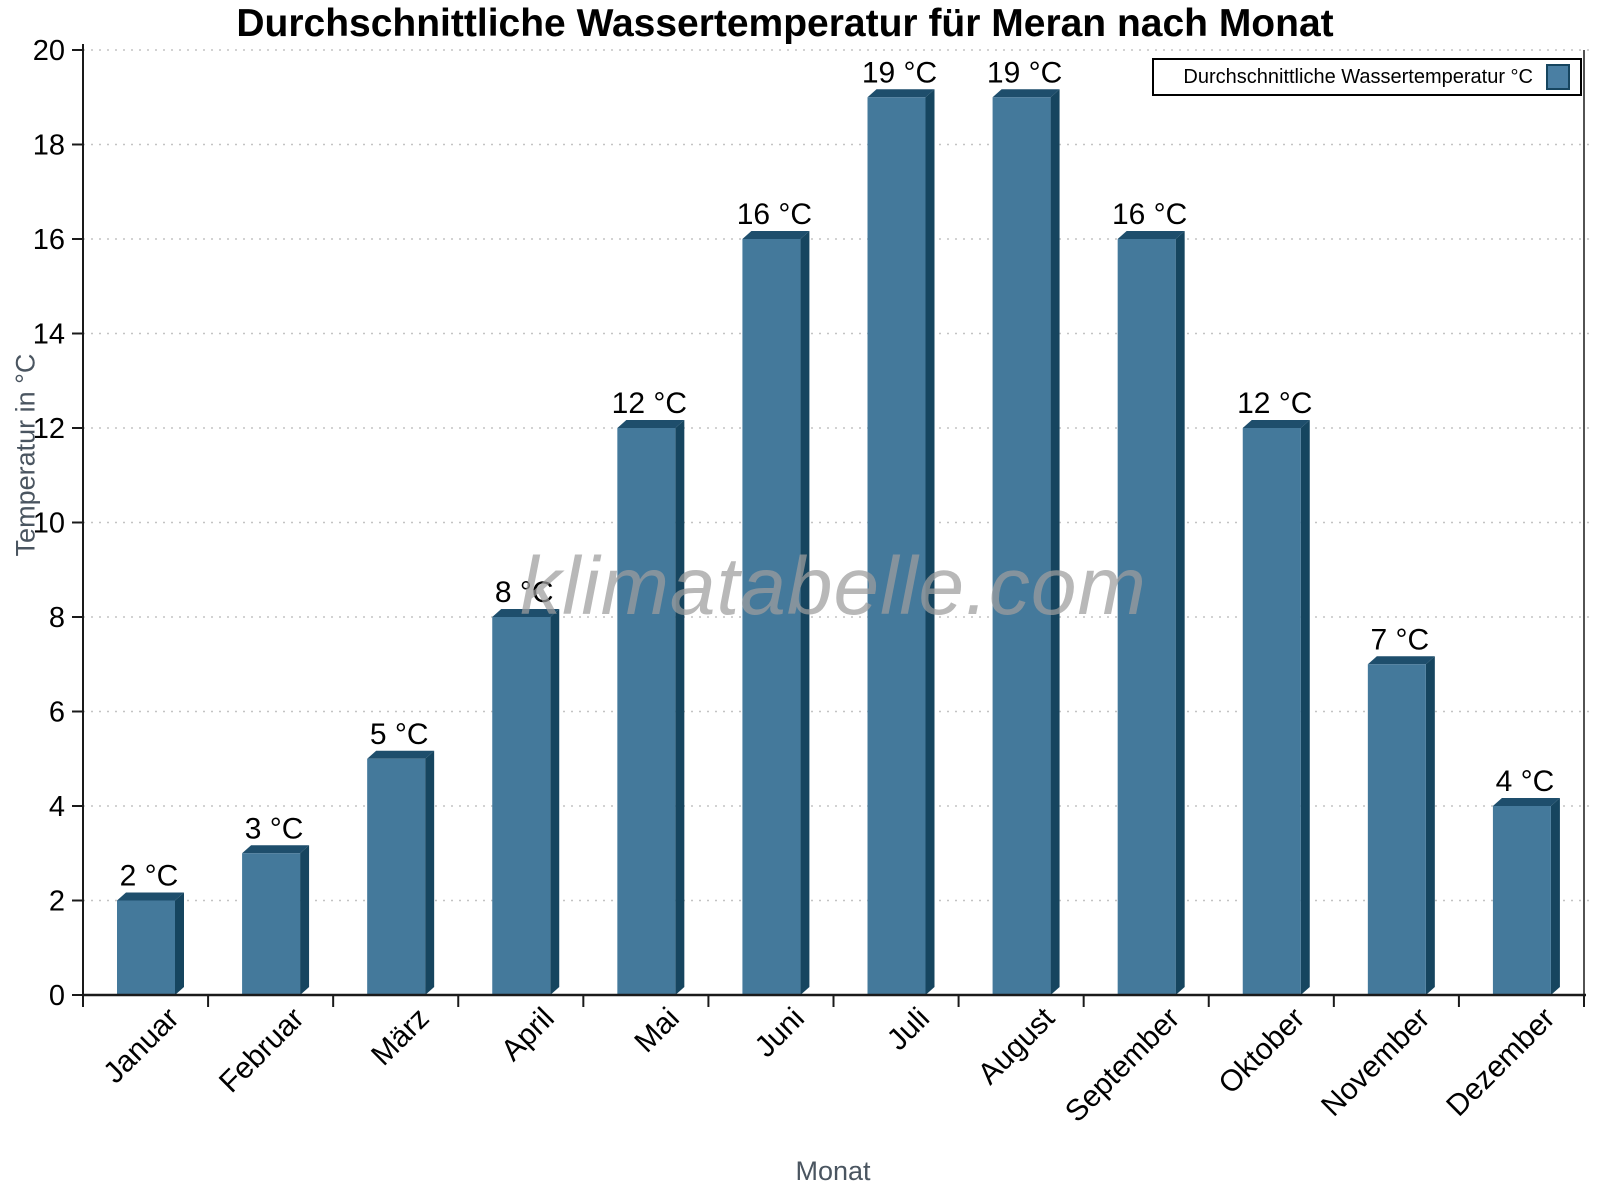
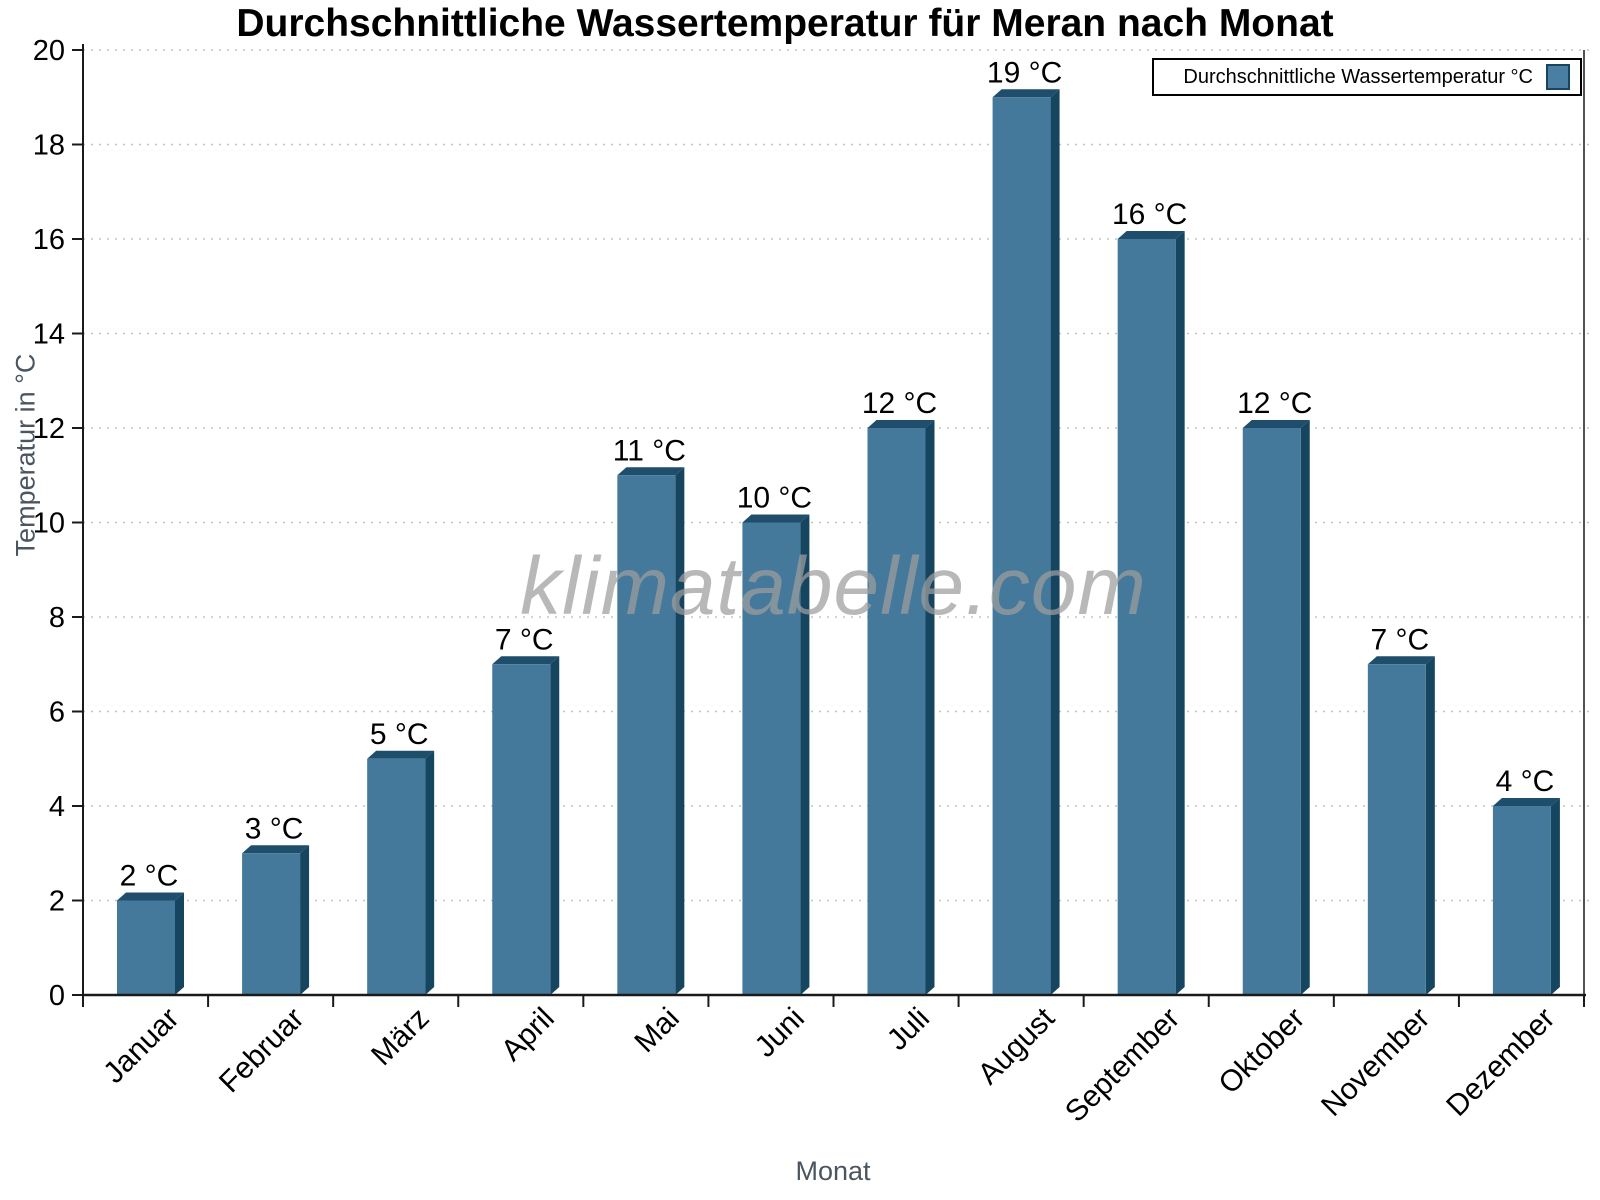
April: 8 -> 7
Mai: 12 -> 11
Juni: 16 -> 10
Juli: 19 -> 12
